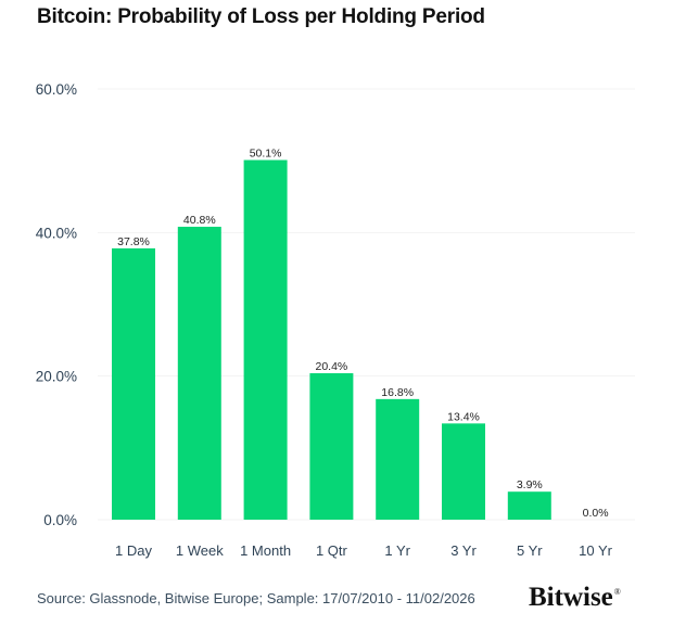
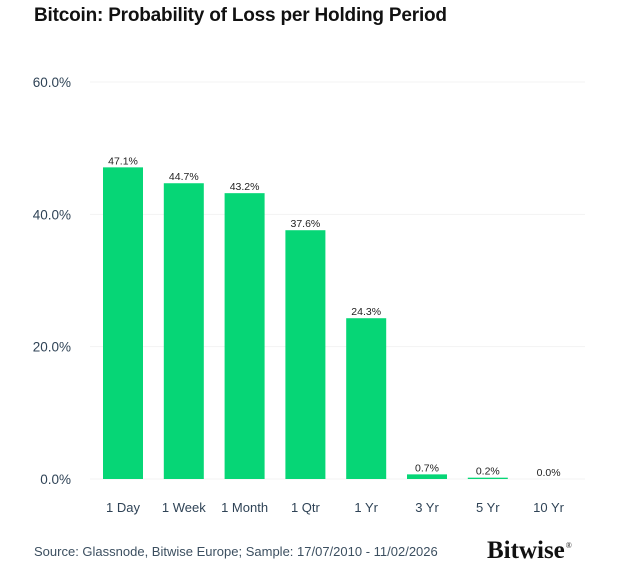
1 Day: 37.8% -> 47.1%
1 Week: 40.8% -> 44.7%
1 Month: 50.1% -> 43.2%
1 Qtr: 20.4% -> 37.6%
1 Yr: 16.8% -> 24.3%
3 Yr: 13.4% -> 0.7%
5 Yr: 3.9% -> 0.2%
